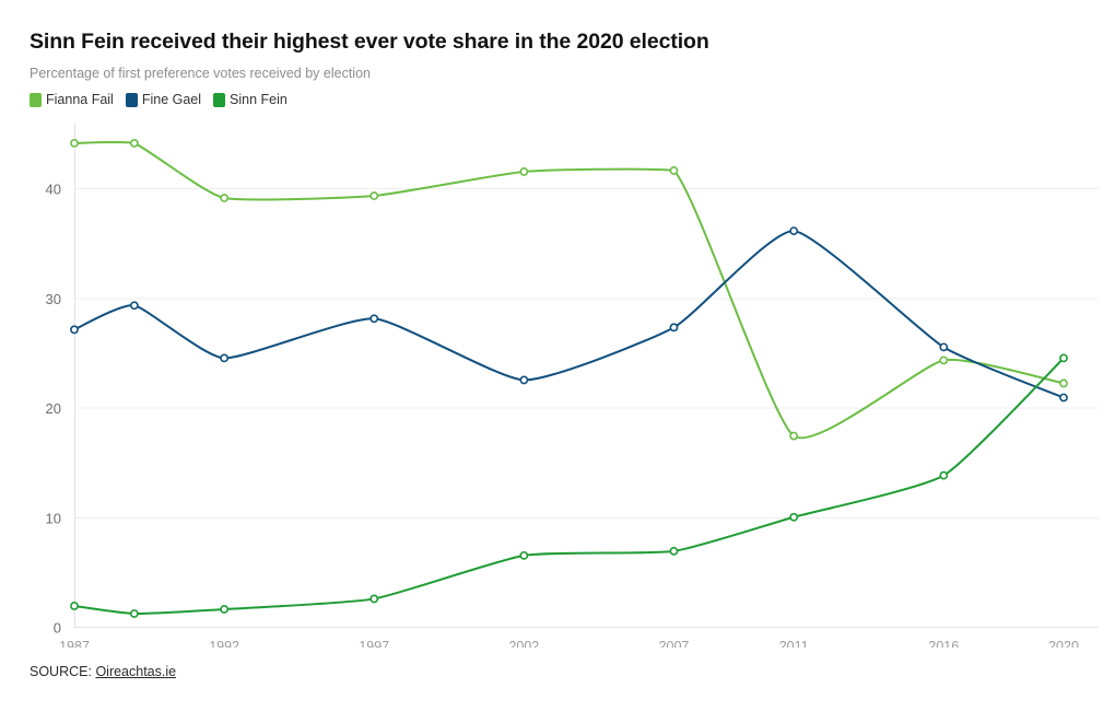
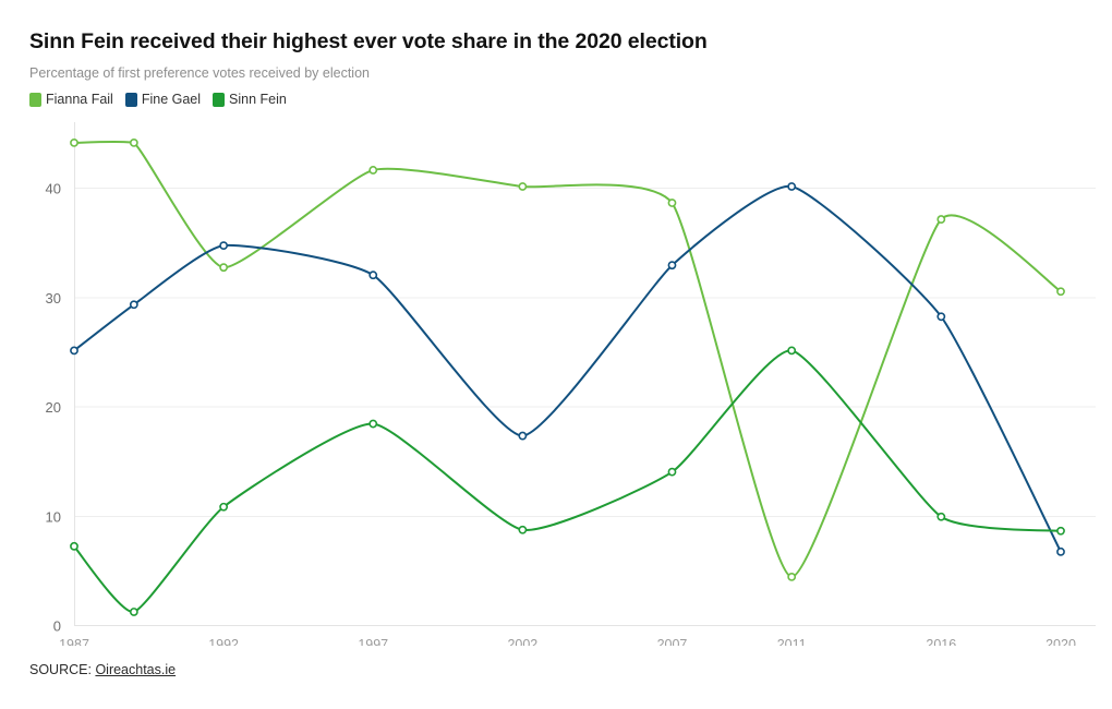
Fine Gael/1987: 27.1 -> 25.1
Sinn Fein/1987: 1.9 -> 7.2
Fianna Fail/1992: 39.1 -> 32.7
Fine Gael/1992: 24.5 -> 34.7
Sinn Fein/1992: 1.6 -> 10.8
Fianna Fail/1997: 39.3 -> 41.6
Fine Gael/1997: 28.1 -> 32.0
Sinn Fein/1997: 2.5 -> 18.4
Fianna Fail/2002: 41.5 -> 40.1
Fine Gael/2002: 22.5 -> 17.3
Sinn Fein/2002: 6.5 -> 8.7
Fianna Fail/2007: 41.6 -> 38.6
Fine Gael/2007: 27.3 -> 32.9
Sinn Fein/2007: 6.9 -> 14.0
Fianna Fail/2011: 17.4 -> 4.4
Fine Gael/2011: 36.1 -> 40.1
Sinn Fein/2011: 10.0 -> 25.1
Fianna Fail/2016: 24.3 -> 37.1
Fine Gael/2016: 25.5 -> 28.2
Sinn Fein/2016: 13.8 -> 9.9
Fianna Fail/2020: 22.2 -> 30.5
Fine Gael/2020: 20.9 -> 6.7
Sinn Fein/2020: 24.5 -> 8.6
